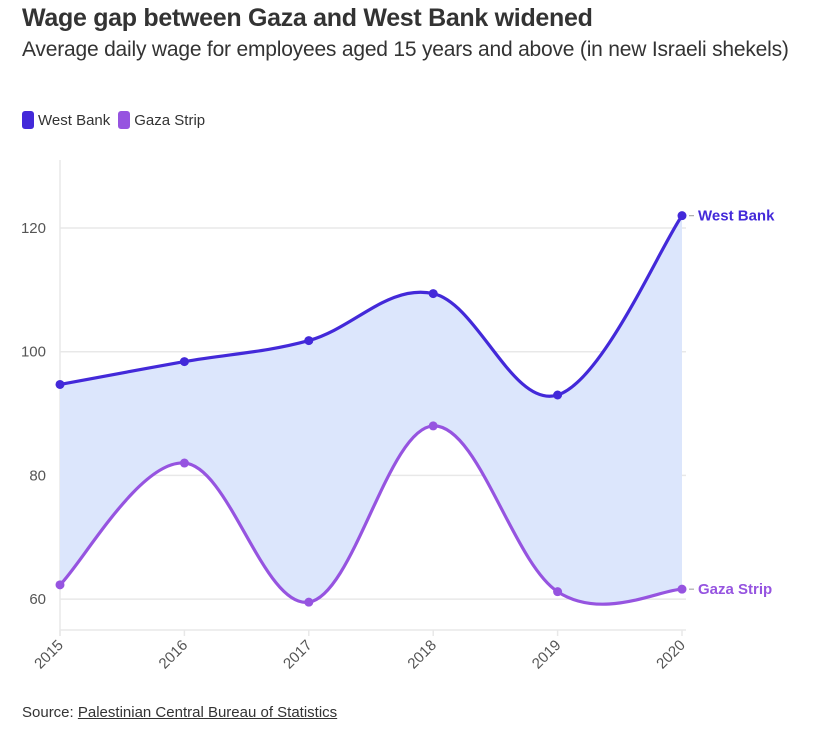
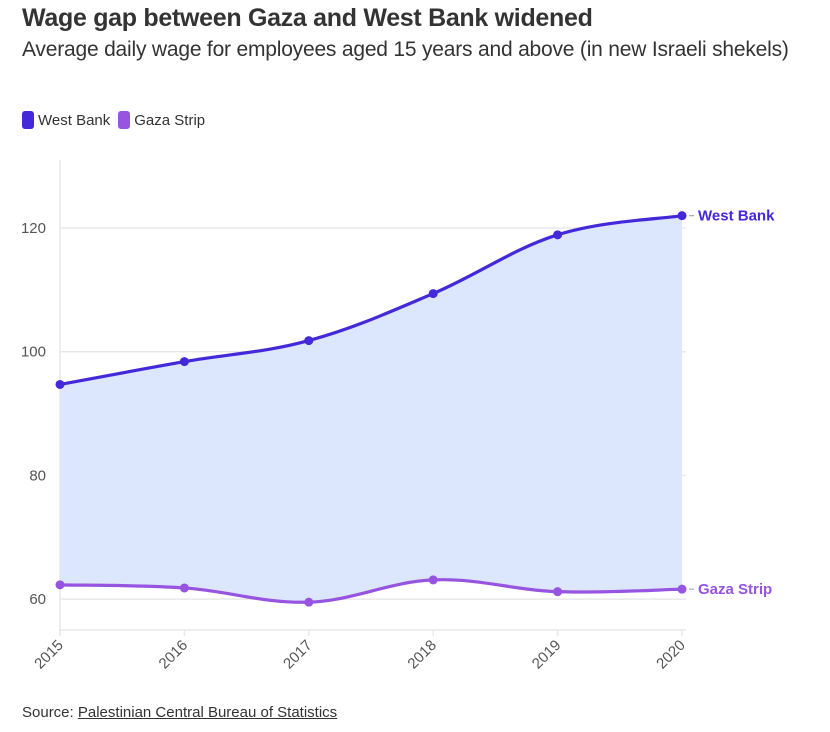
Gaza Strip/2016: 82 -> 62
Gaza Strip/2018: 88 -> 63
West Bank/2019: 93 -> 119
